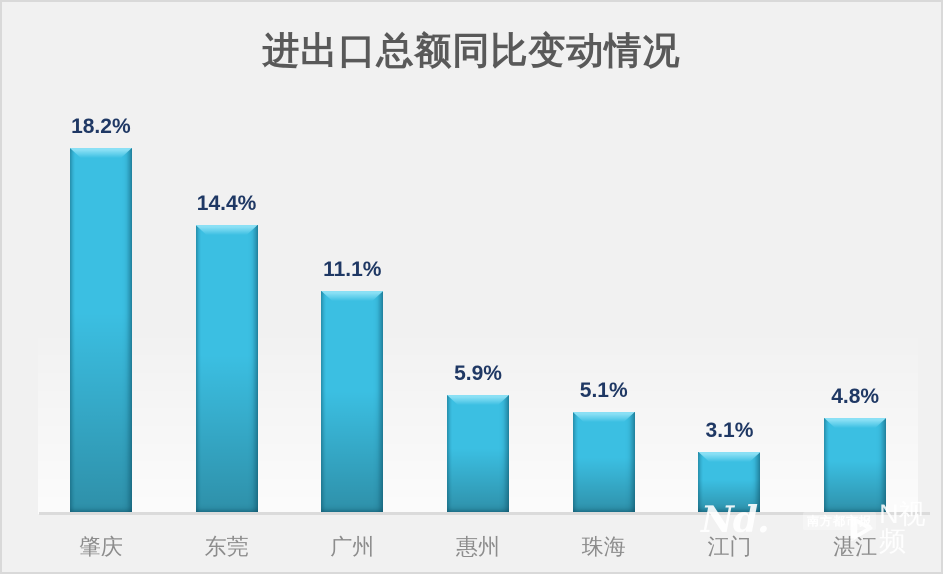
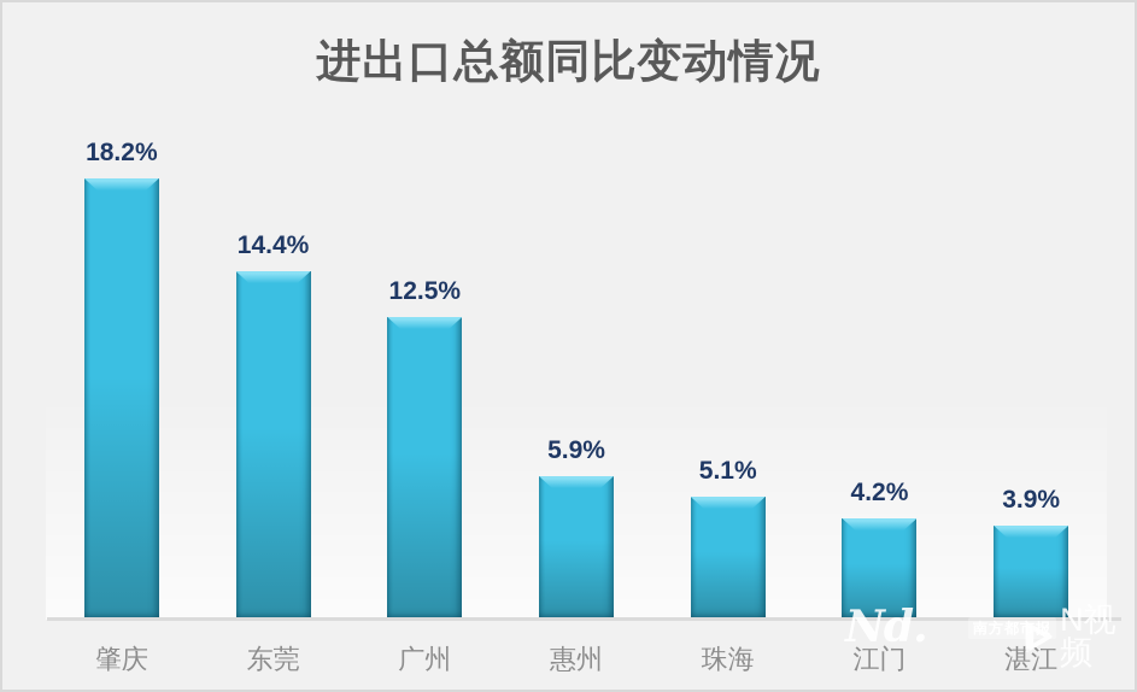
广州: 11.1% -> 12.5%
江门: 3.1% -> 4.2%
湛江: 4.8% -> 3.9%
